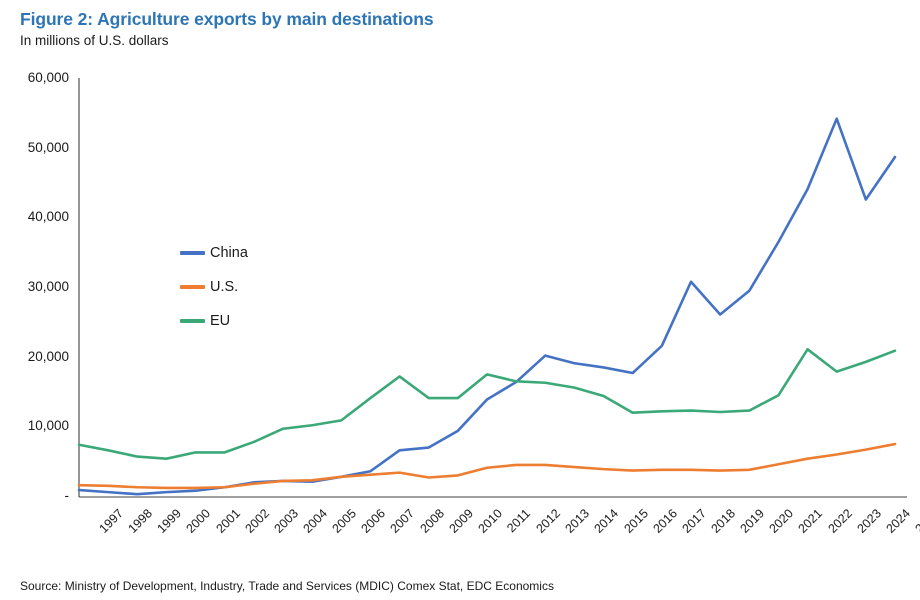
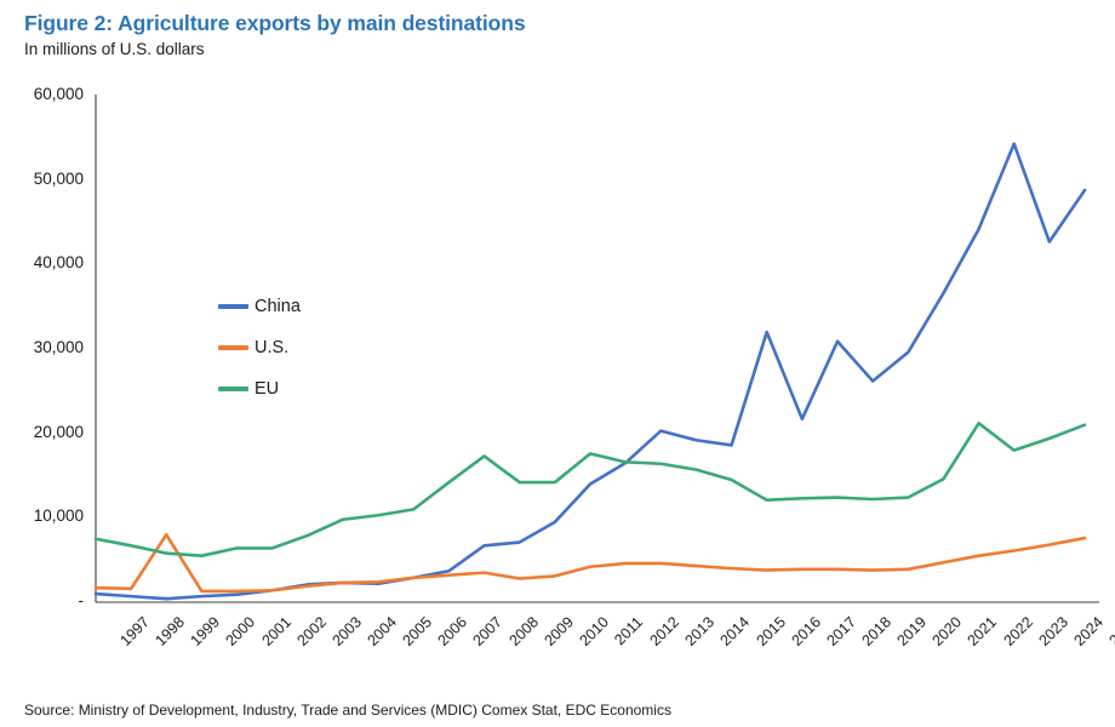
U.S./1999: 1000 -> 8000
China/2016: 18000 -> 32000
